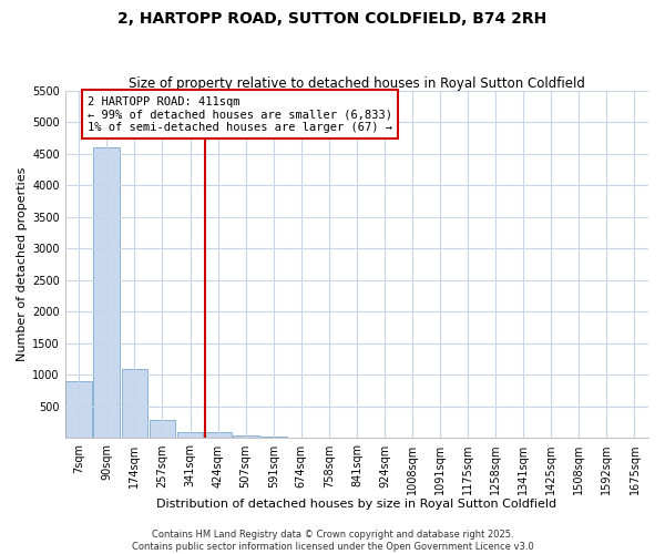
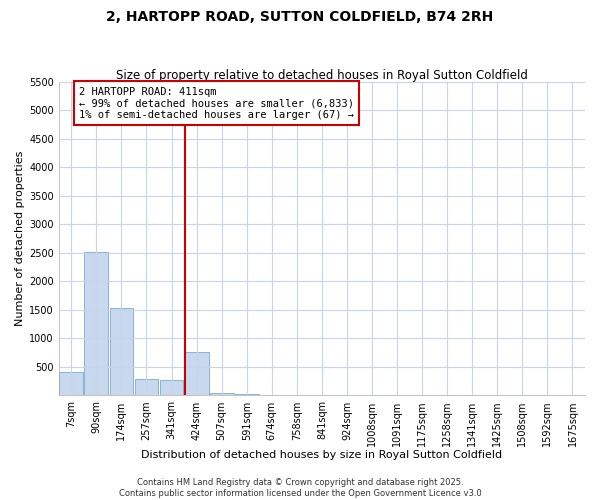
7sqm: 900 -> 420
90sqm: 4600 -> 2520
174sqm: 1090 -> 1540
341sqm: 90 -> 280
424sqm: 90 -> 760
